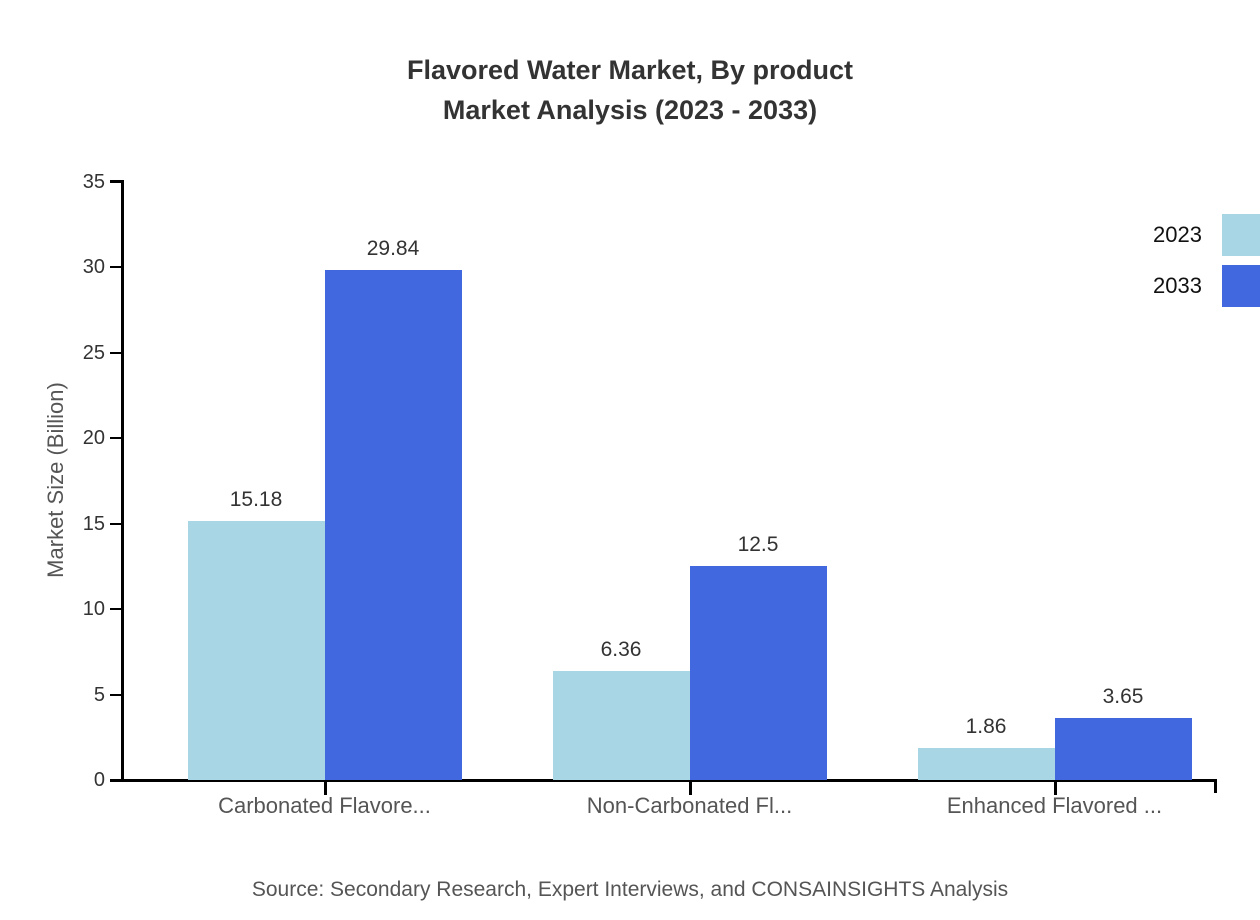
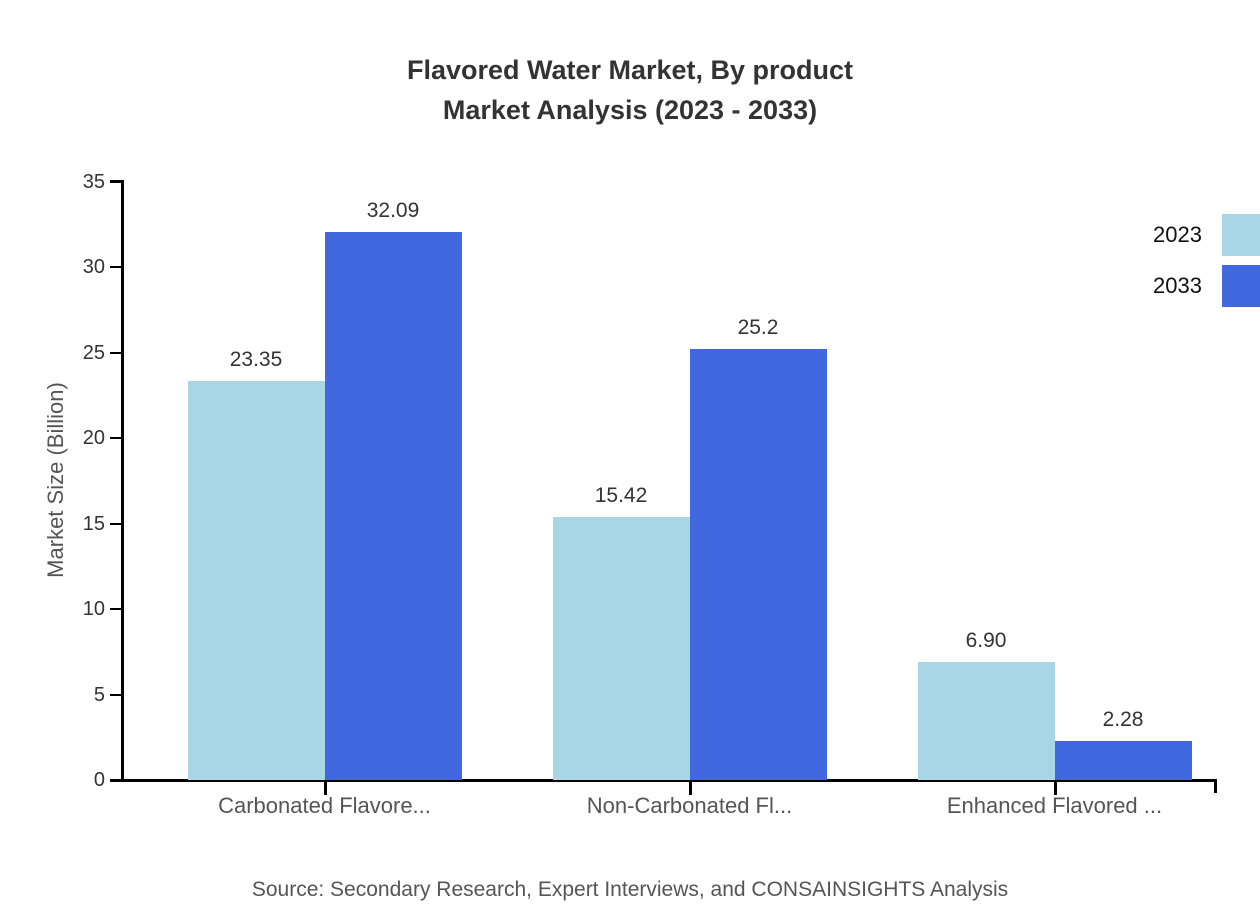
2023/Carbonated Flavore...: 15.18 -> 23.35
2033/Carbonated Flavore...: 29.84 -> 32.09
2023/Non-Carbonated Fl...: 6.36 -> 15.42
2033/Non-Carbonated Fl...: 12.5 -> 25.2
2023/Enhanced Flavored ...: 1.86 -> 6.90
2033/Enhanced Flavored ...: 3.65 -> 2.28
